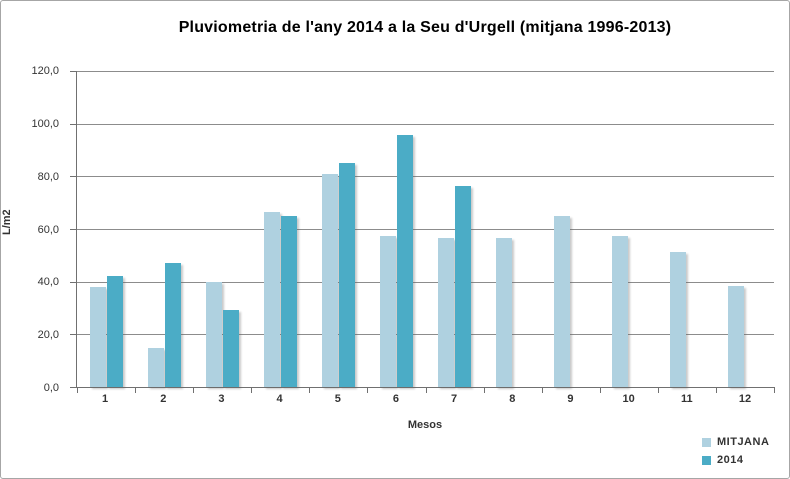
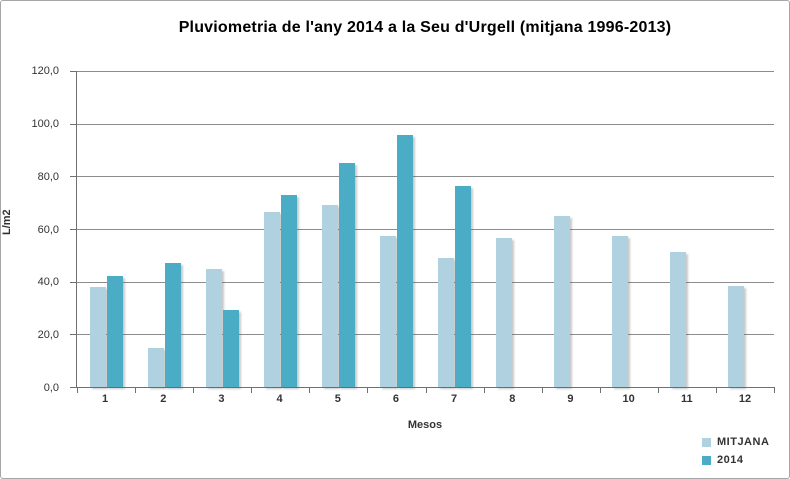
MITJANA/3: 40 -> 45
2014/4: 65 -> 73
MITJANA/5: 81 -> 69
MITJANA/7: 56 -> 49
